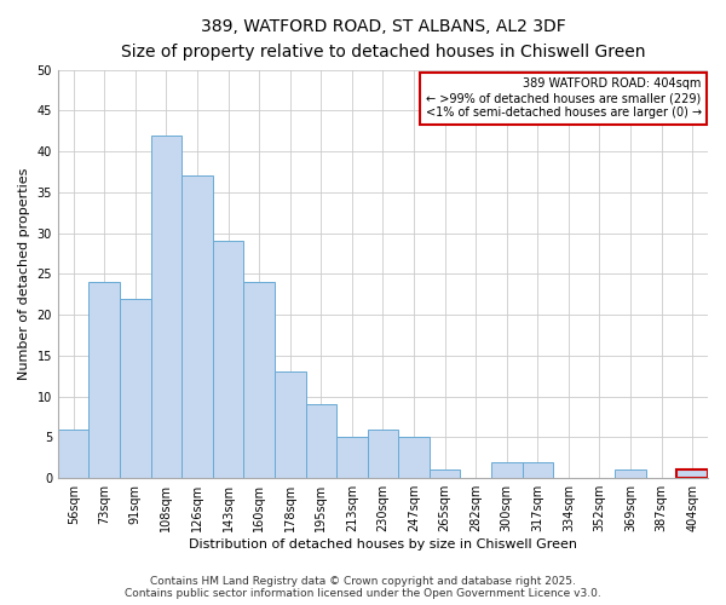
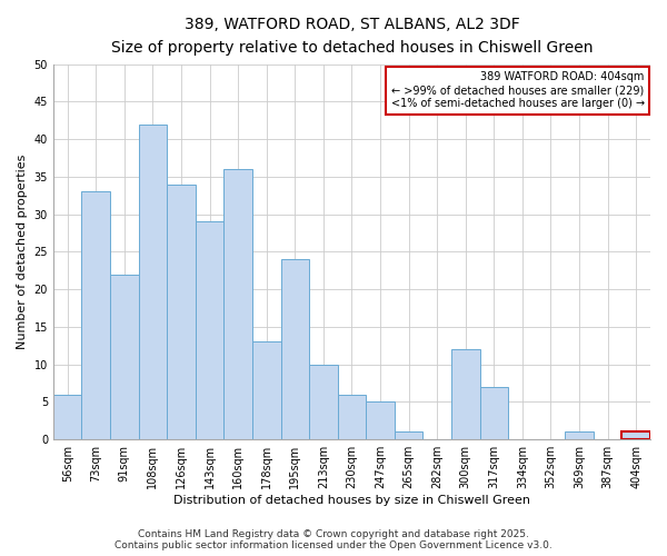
73sqm: 24 -> 33
126sqm: 37 -> 34
160sqm: 24 -> 36
195sqm: 9 -> 24
213sqm: 5 -> 10
300sqm: 2 -> 12
317sqm: 2 -> 7
